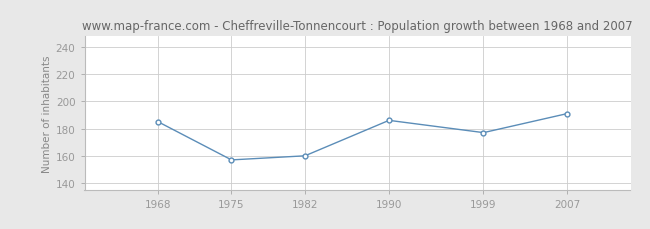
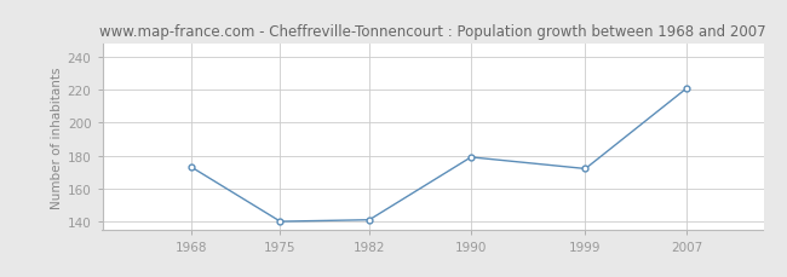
1968: 185 -> 173
1975: 157 -> 140
1982: 160 -> 141
1990: 186 -> 179
1999: 177 -> 172
2007: 191 -> 221
